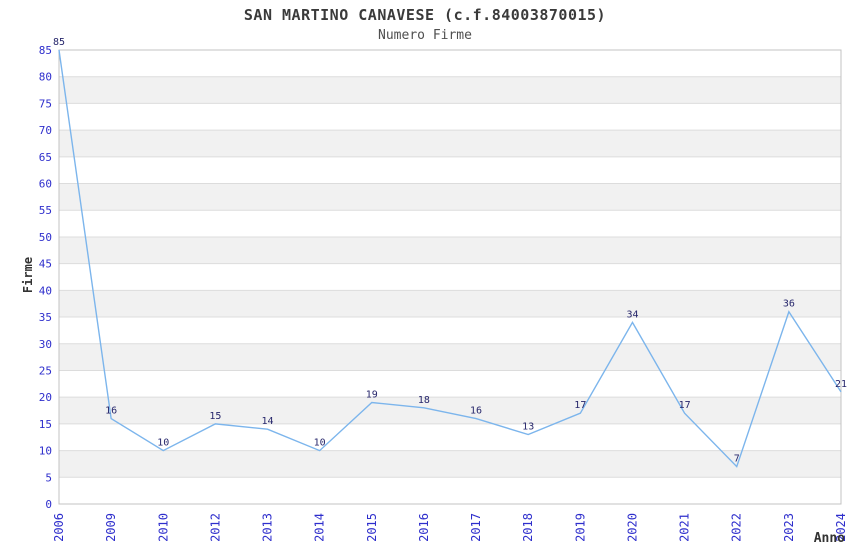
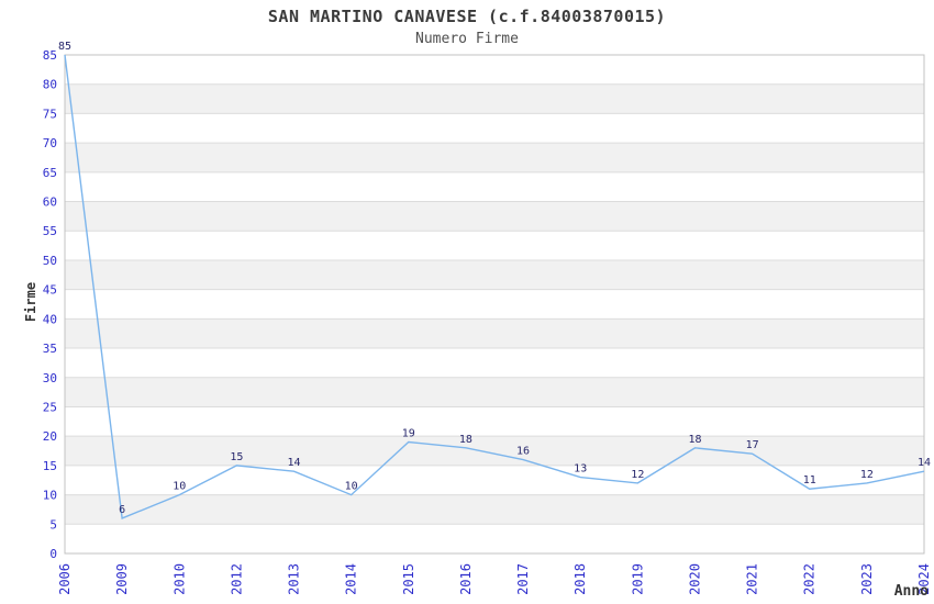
2009: 16 -> 6
2019: 17 -> 12
2020: 34 -> 18
2022: 7 -> 11
2023: 36 -> 12
2024: 21 -> 14
